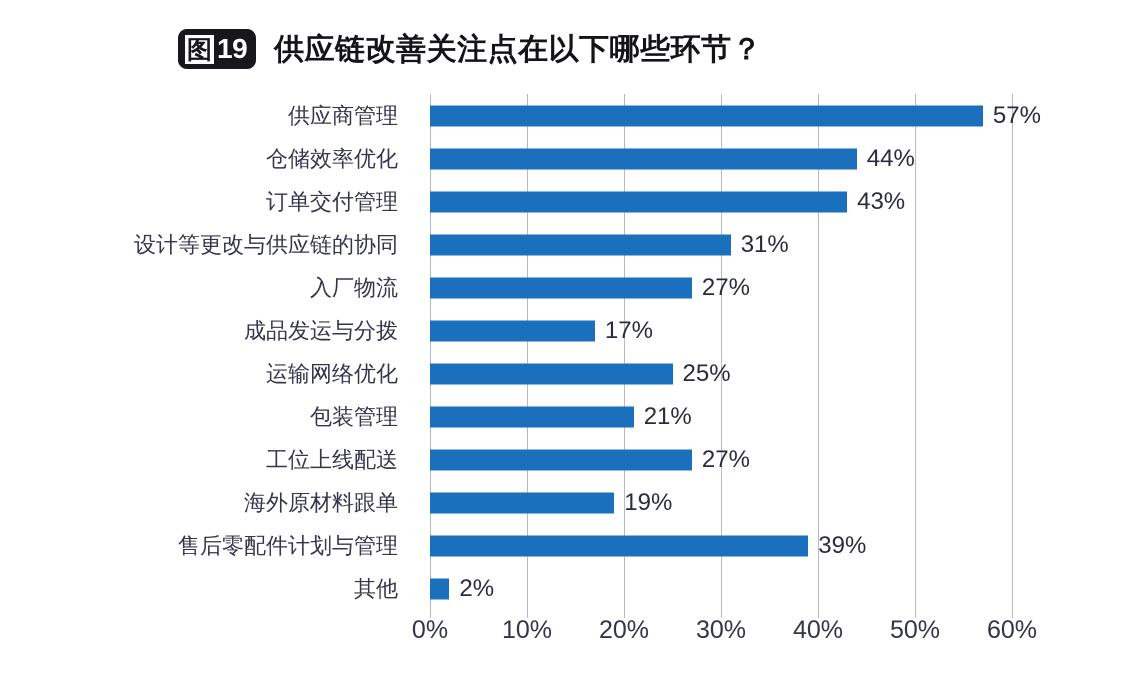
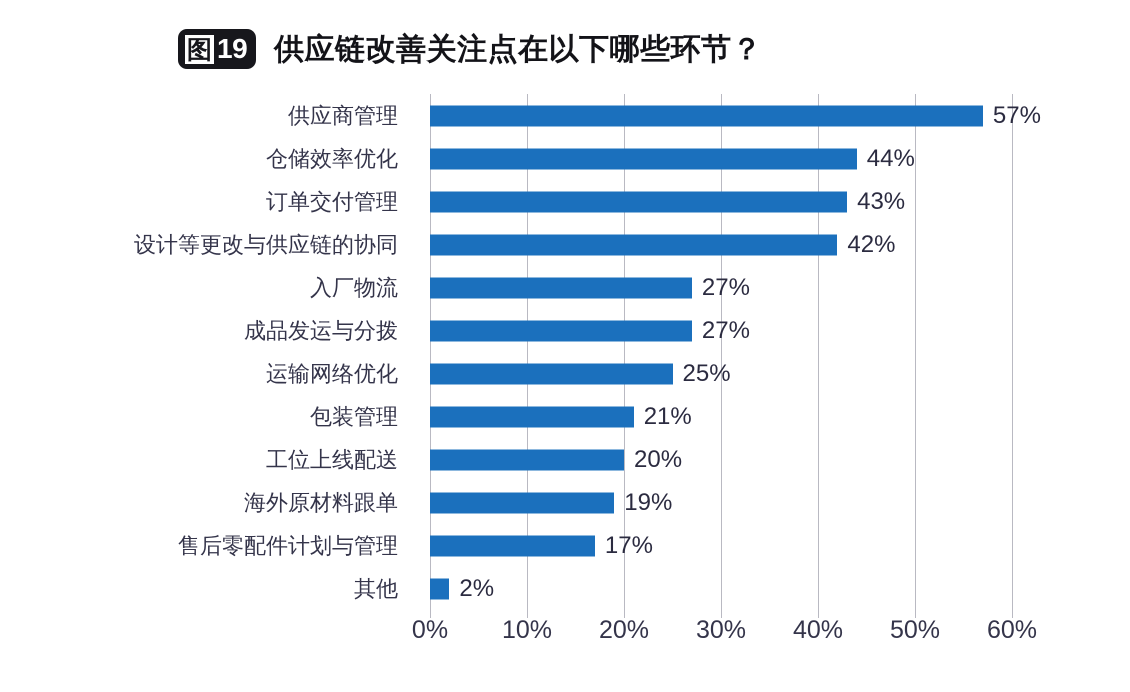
设计等更改与供应链的协同: 31% -> 42%
成品发运与分拨: 17% -> 27%
工位上线配送: 27% -> 20%
售后零配件计划与管理: 39% -> 17%
